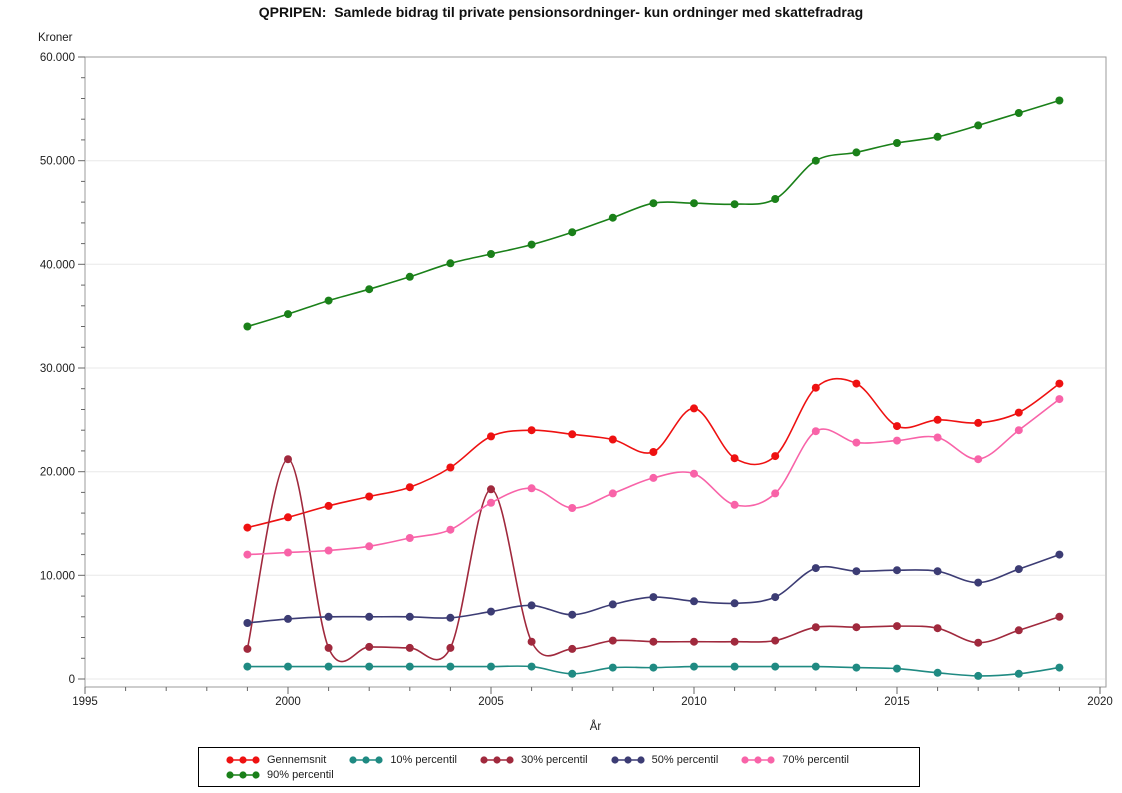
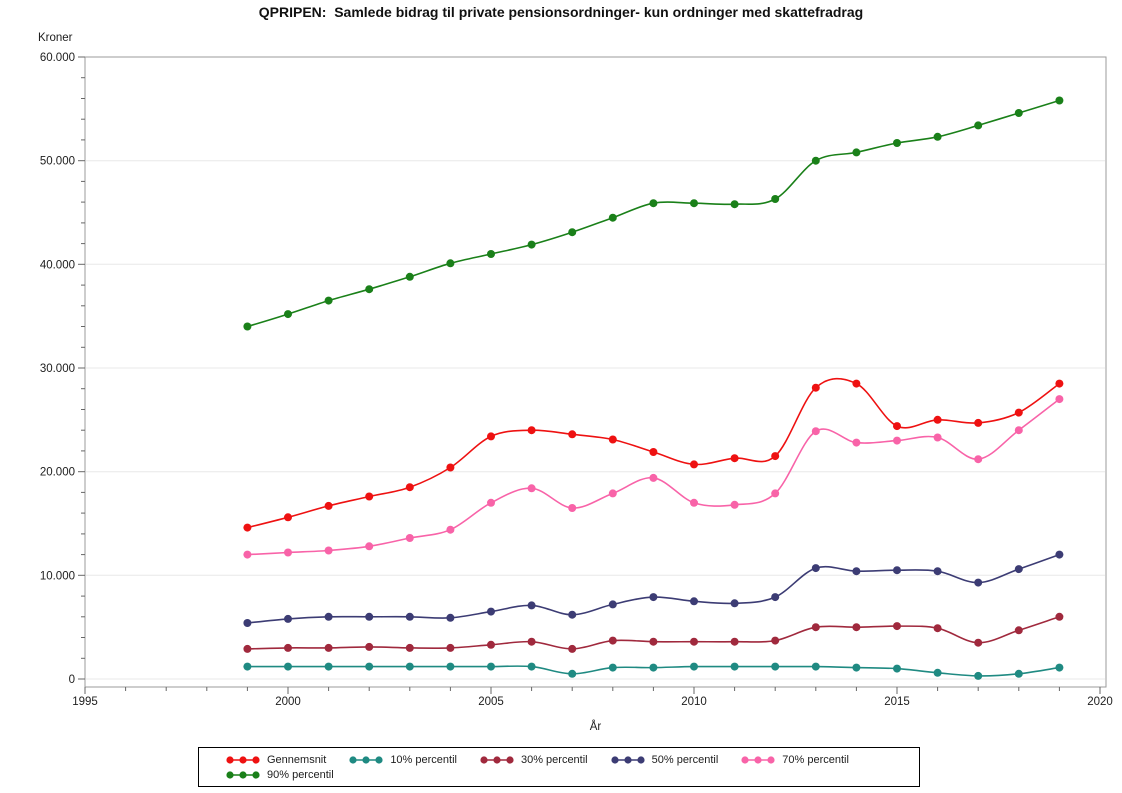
30% percentil/2000: 21200 -> 3000
30% percentil/2005: 18300 -> 3300
Gennemsnit/2010: 26100 -> 20700
70% percentil/2010: 19800 -> 17000
